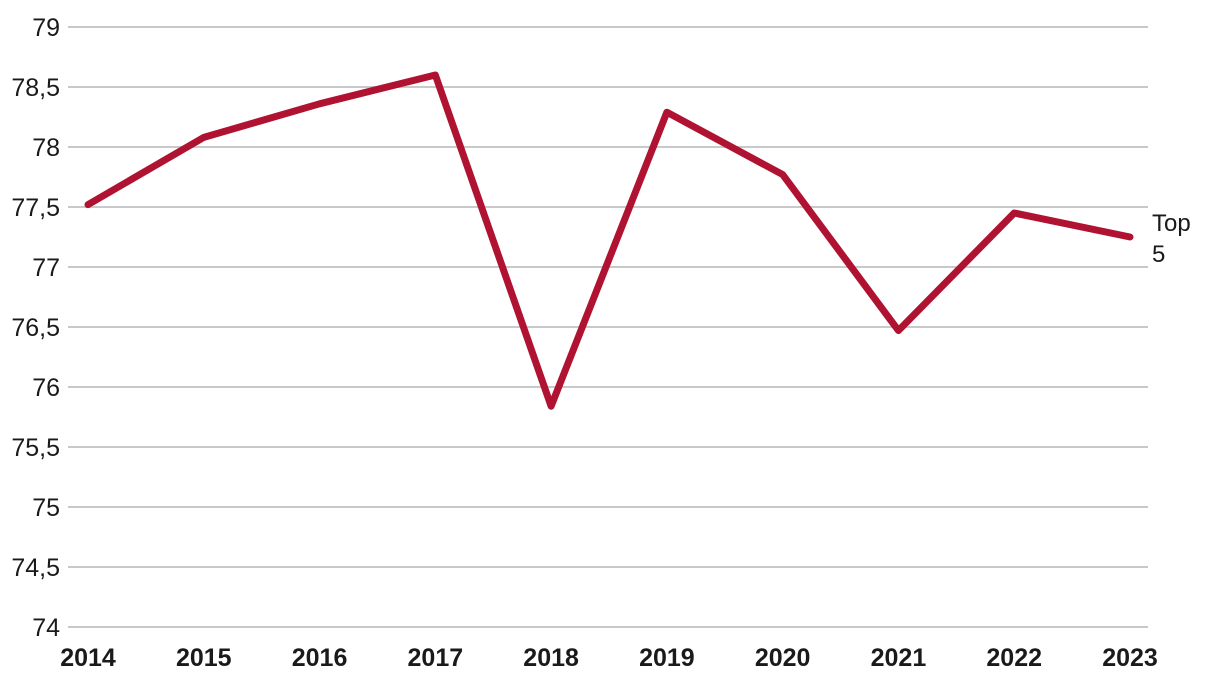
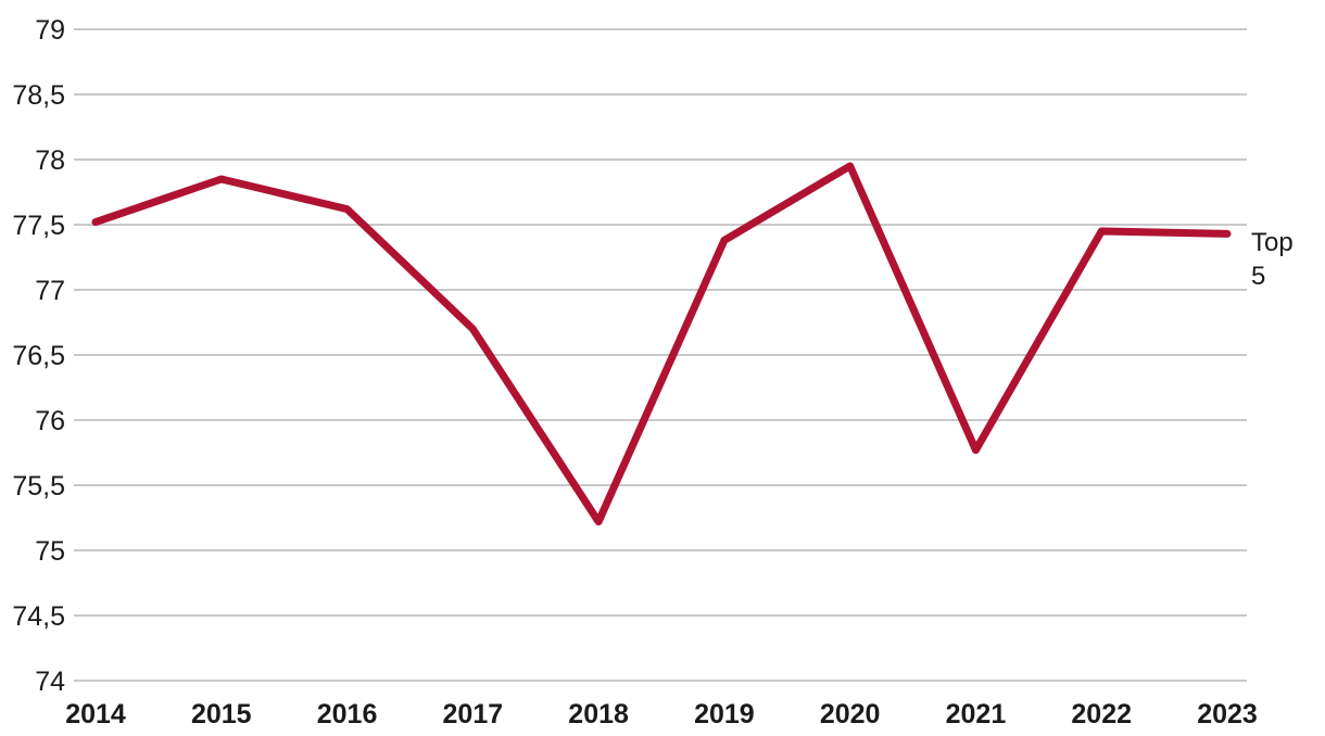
2015: 78.08 -> 77.85
2016: 78.36 -> 77.62
2017: 78.60 -> 76.70
2018: 75.84 -> 75.22
2019: 78.29 -> 77.38
2020: 77.77 -> 77.95
2021: 76.47 -> 75.77
2023: 77.25 -> 77.43
